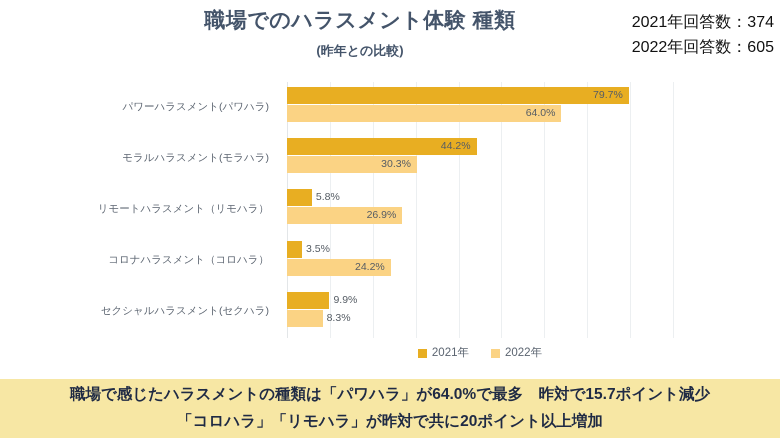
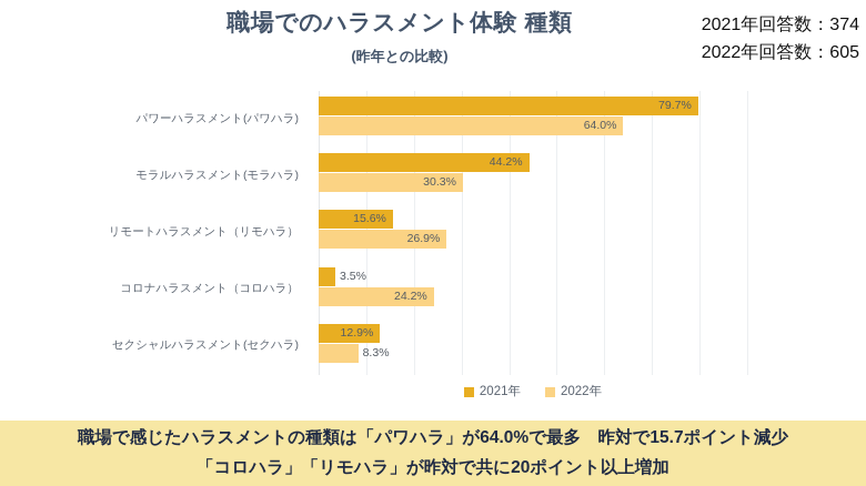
2021年/リモートハラスメント（リモハラ）: 5.8% -> 15.6%
2021年/セクシャルハラスメント(セクハラ): 9.9% -> 12.9%
